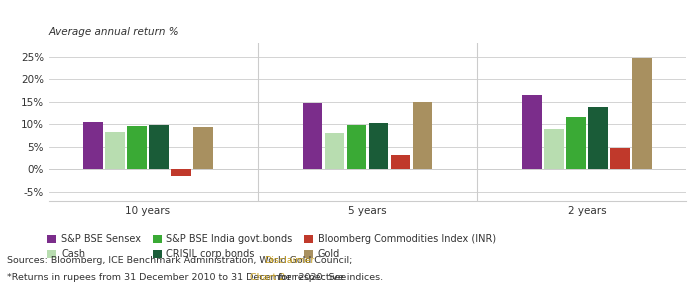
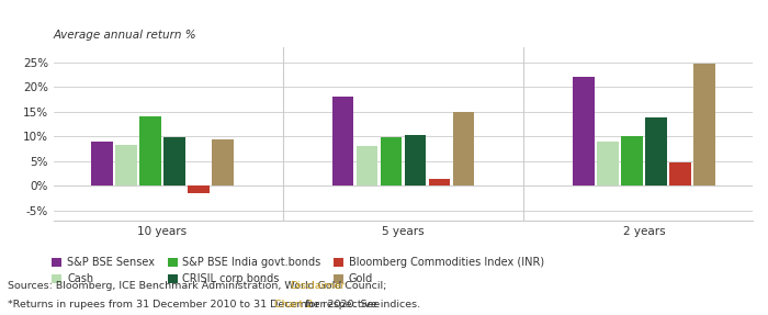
S&P BSE Sensex/10 years: 10.4% -> 9.0%
S&P BSE India govt.bonds/10 years: 9.5% -> 14.0%
S&P BSE Sensex/5 years: 14.8% -> 18.0%
Bloomberg Commodities Index (INR)/5 years: 3.2% -> 1.5%
S&P BSE Sensex/2 years: 16.5% -> 22.0%
S&P BSE India govt.bonds/2 years: 11.5% -> 10.0%
